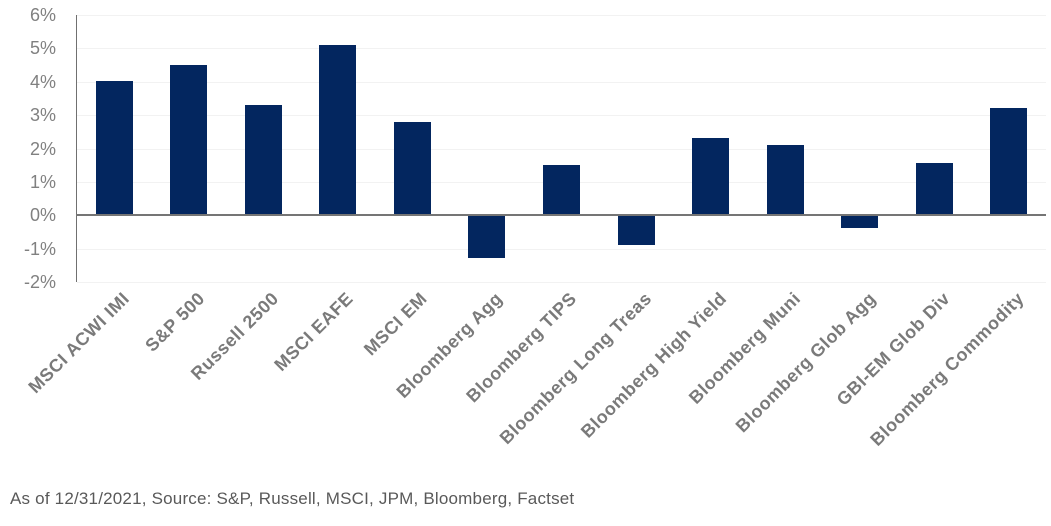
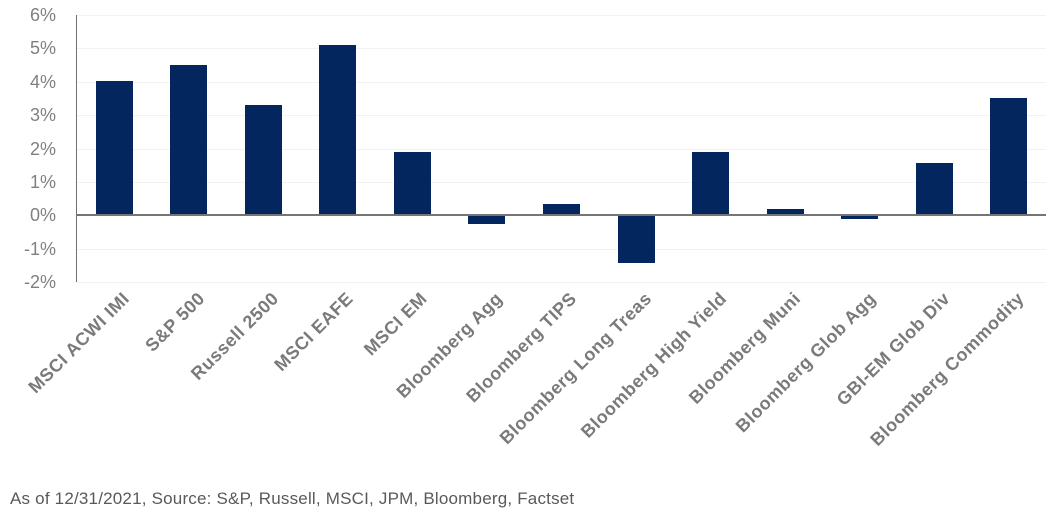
MSCI EM: 2.8% -> 1.9%
Bloomberg Agg: -1.3% -> -0.3%
Bloomberg TIPS: 1.5% -> 0.3%
Bloomberg Long Treas: -0.9% -> -1.4%
Bloomberg High Yield: 2.3% -> 1.9%
Bloomberg Muni: 2.1% -> 0.2%
Bloomberg Glob Agg: -0.4% -> -0.1%
Bloomberg Commodity: 3.2% -> 3.5%
